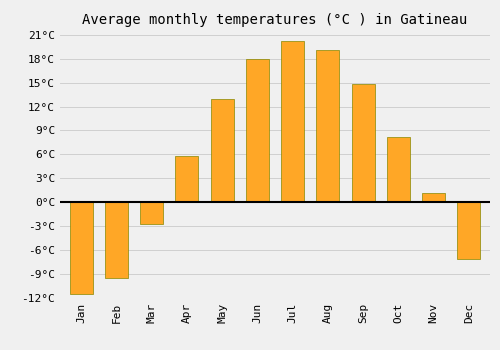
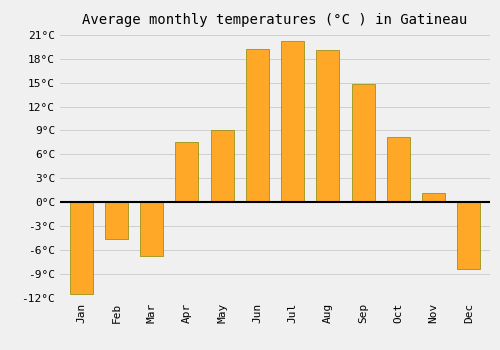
Feb: -9.5°C -> -4.6°C
Mar: -2.7°C -> -6.8°C
Apr: 5.8°C -> 7.6°C
May: 13.0°C -> 9.0°C
Jun: 18.0°C -> 19.2°C
Dec: -7.2°C -> -8.4°C
